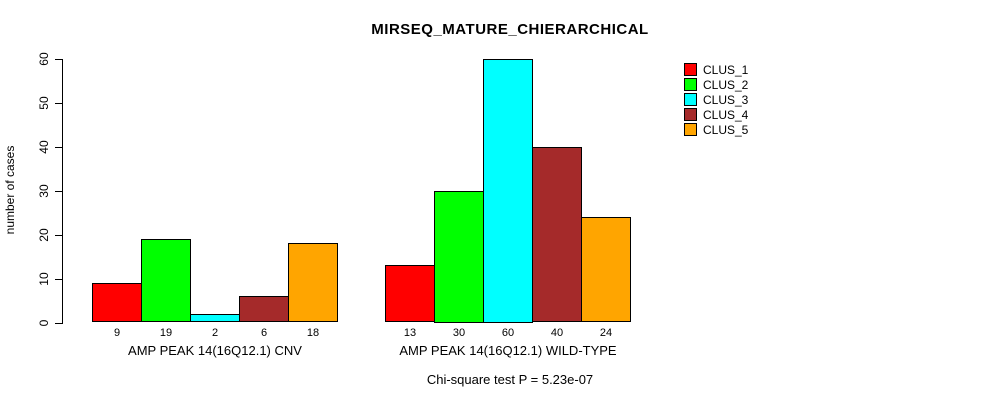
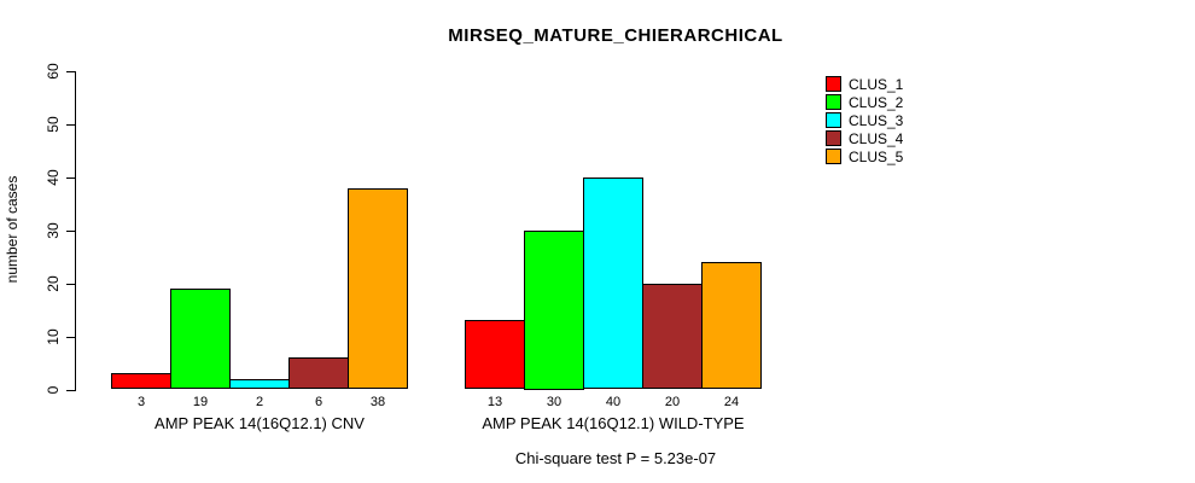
CLUS_1/AMP PEAK 14(16Q12.1) CNV: 9 -> 3
CLUS_5/AMP PEAK 14(16Q12.1) CNV: 18 -> 38
CLUS_3/AMP PEAK 14(16Q12.1) WILD-TYPE: 60 -> 40
CLUS_4/AMP PEAK 14(16Q12.1) WILD-TYPE: 40 -> 20
